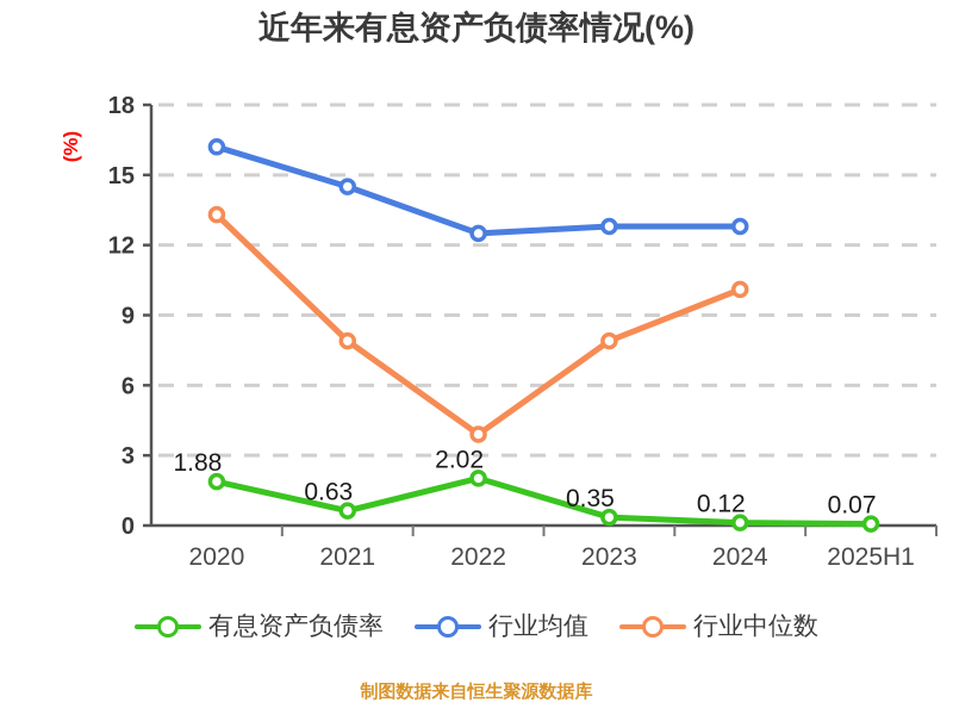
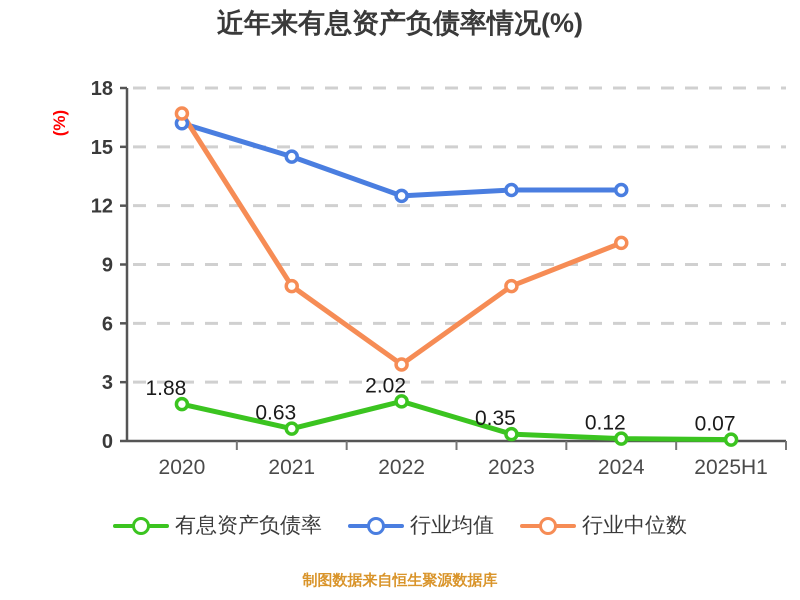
行业中位数/2020: 13.3 -> 16.7
